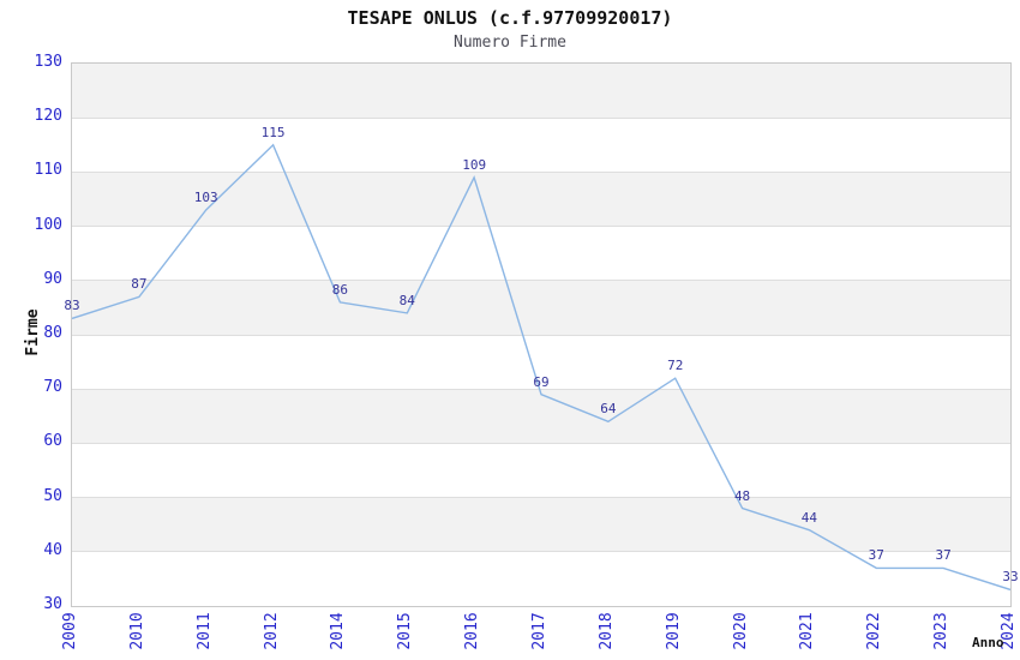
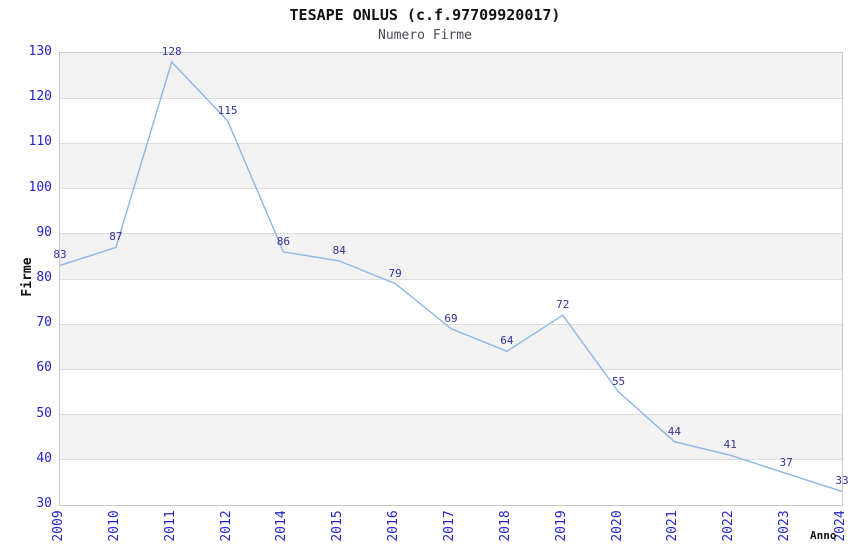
2011: 103 -> 128
2016: 109 -> 79
2020: 48 -> 55
2022: 37 -> 41
